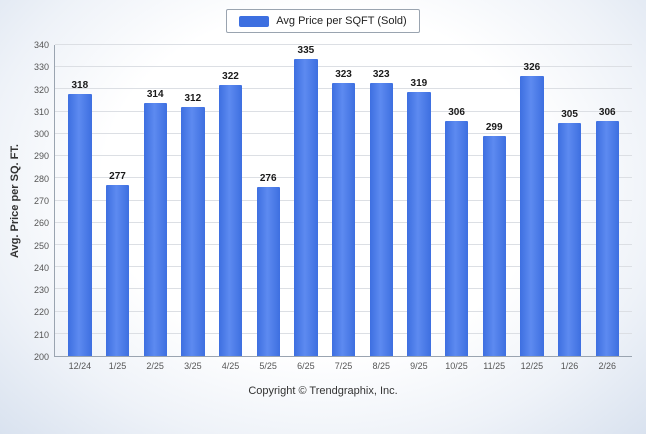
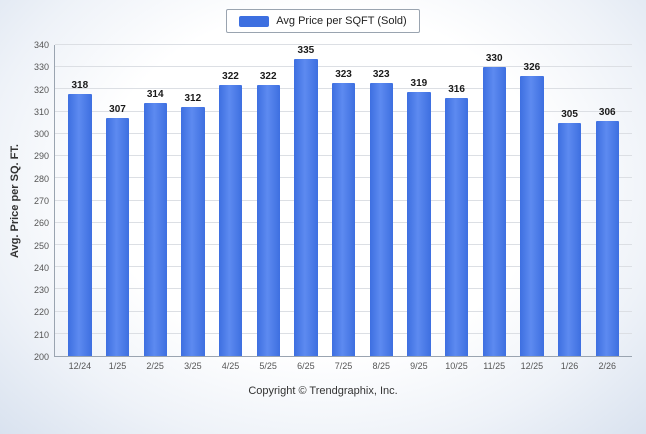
1/25: 277 -> 307
5/25: 276 -> 322
10/25: 306 -> 316
11/25: 299 -> 330
